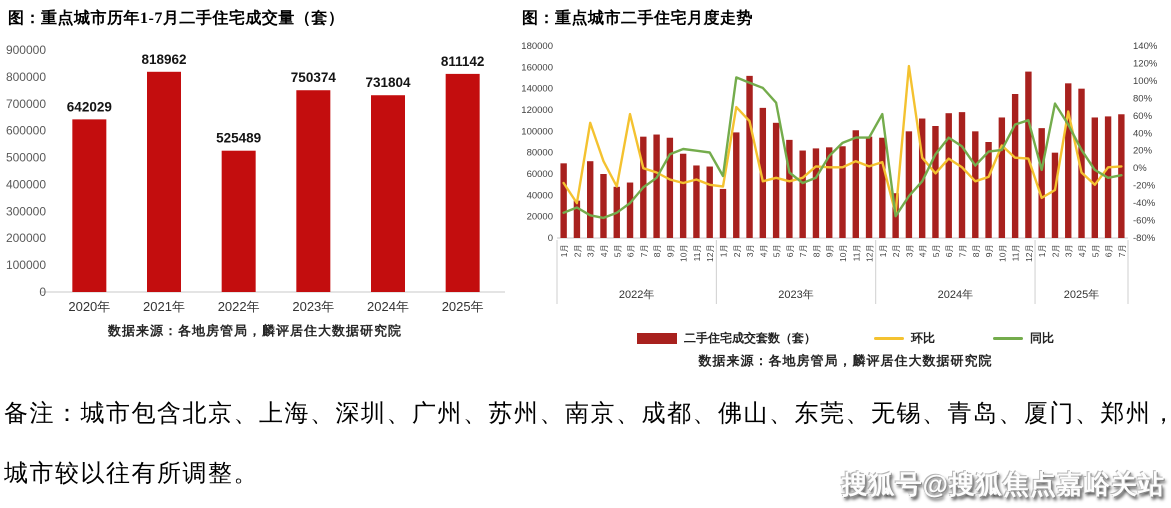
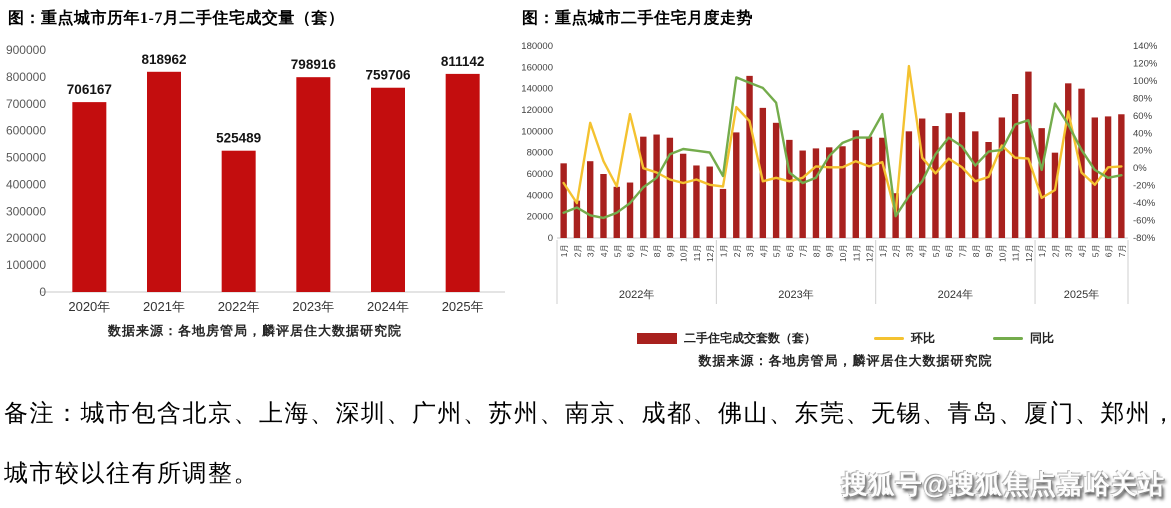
图：重点城市历年1-7月二手住宅成交量（套）/2020年: 642029 -> 706167
图：重点城市历年1-7月二手住宅成交量（套）/2023年: 750374 -> 798916
图：重点城市历年1-7月二手住宅成交量（套）/2024年: 731804 -> 759706
